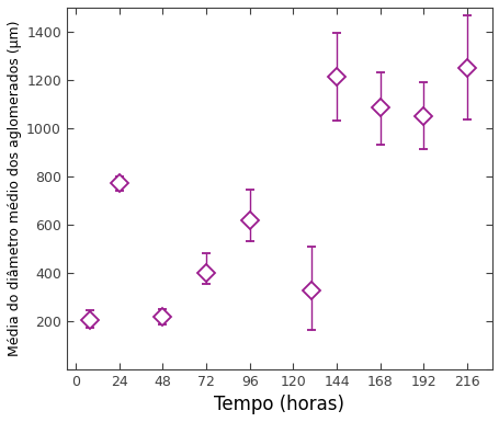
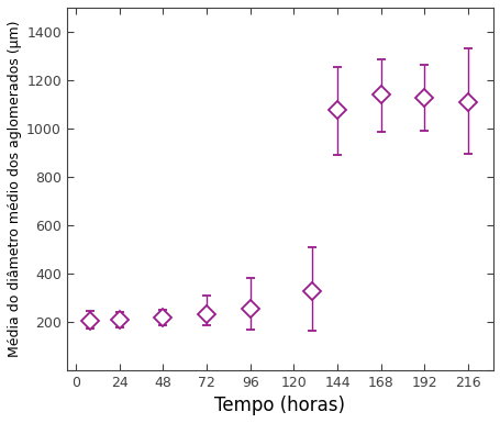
24: 770 -> 208
72: 400 -> 230
96: 615 -> 252
144: 1215 -> 1075
168: 1085 -> 1140
192: 1050 -> 1125
216: 1250 -> 1110
